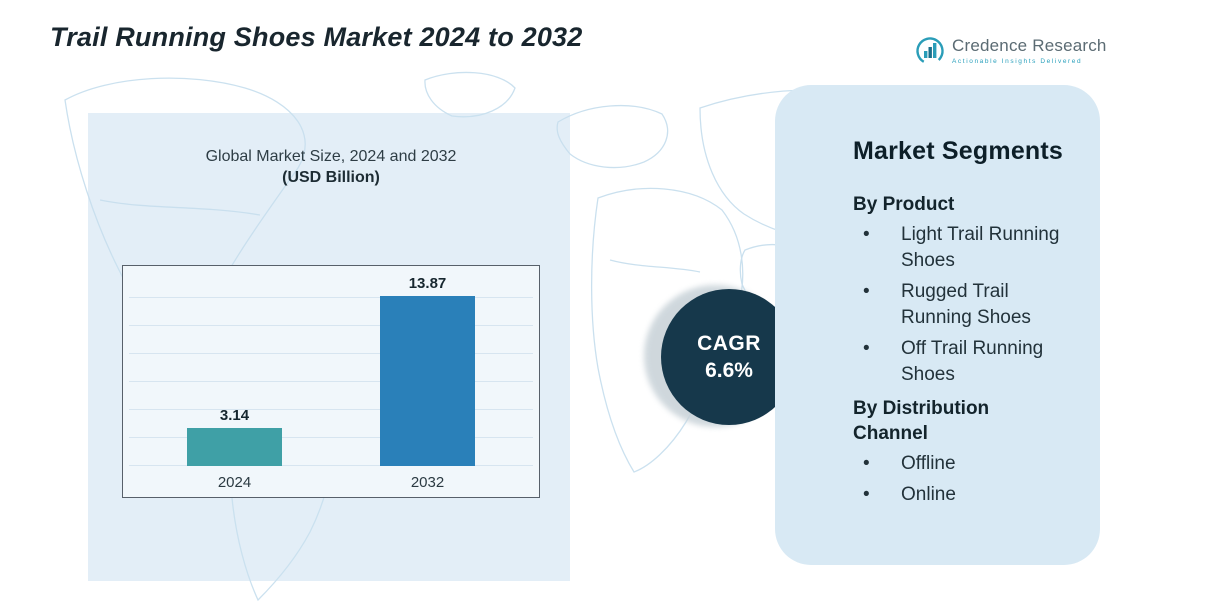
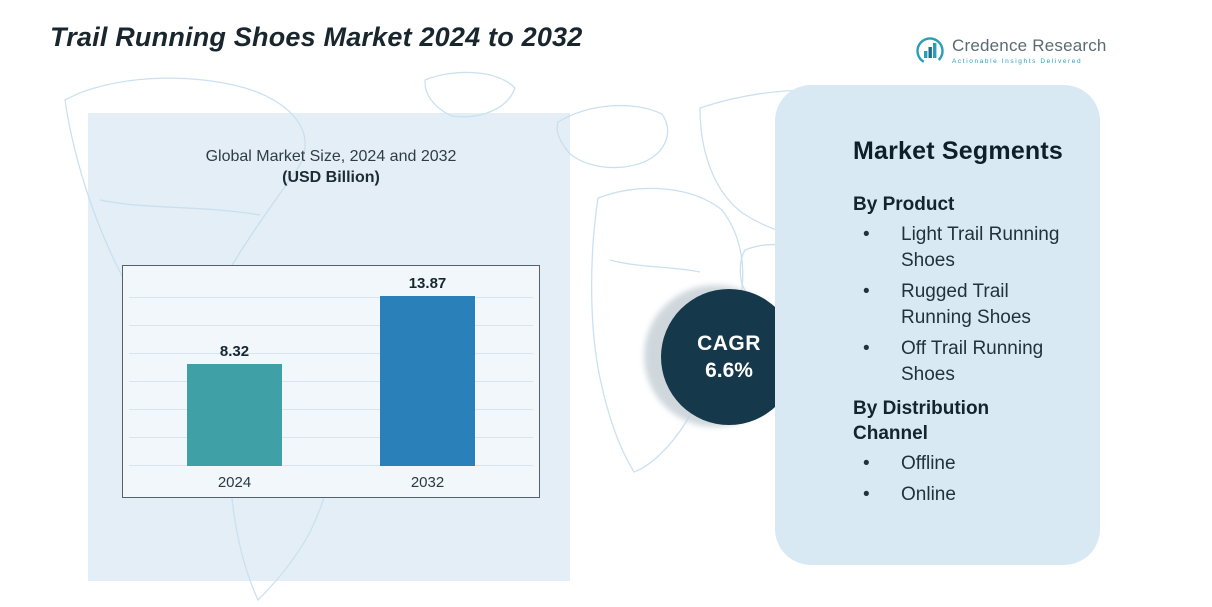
2024: 3.14 -> 8.32
